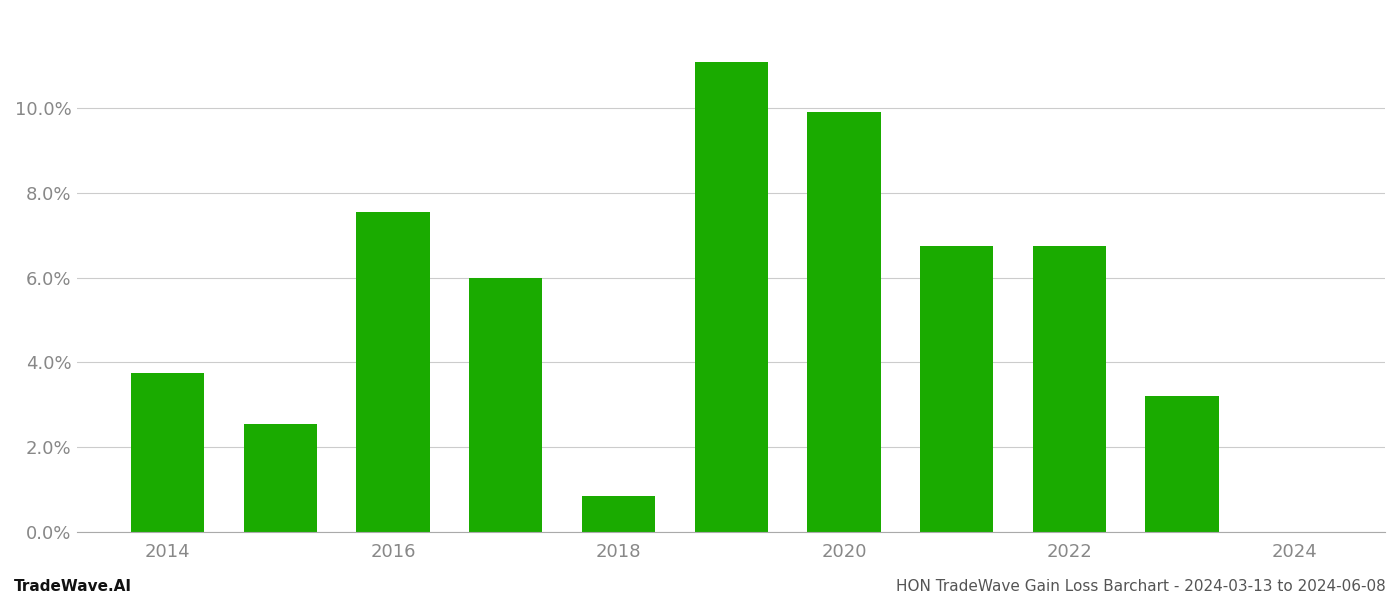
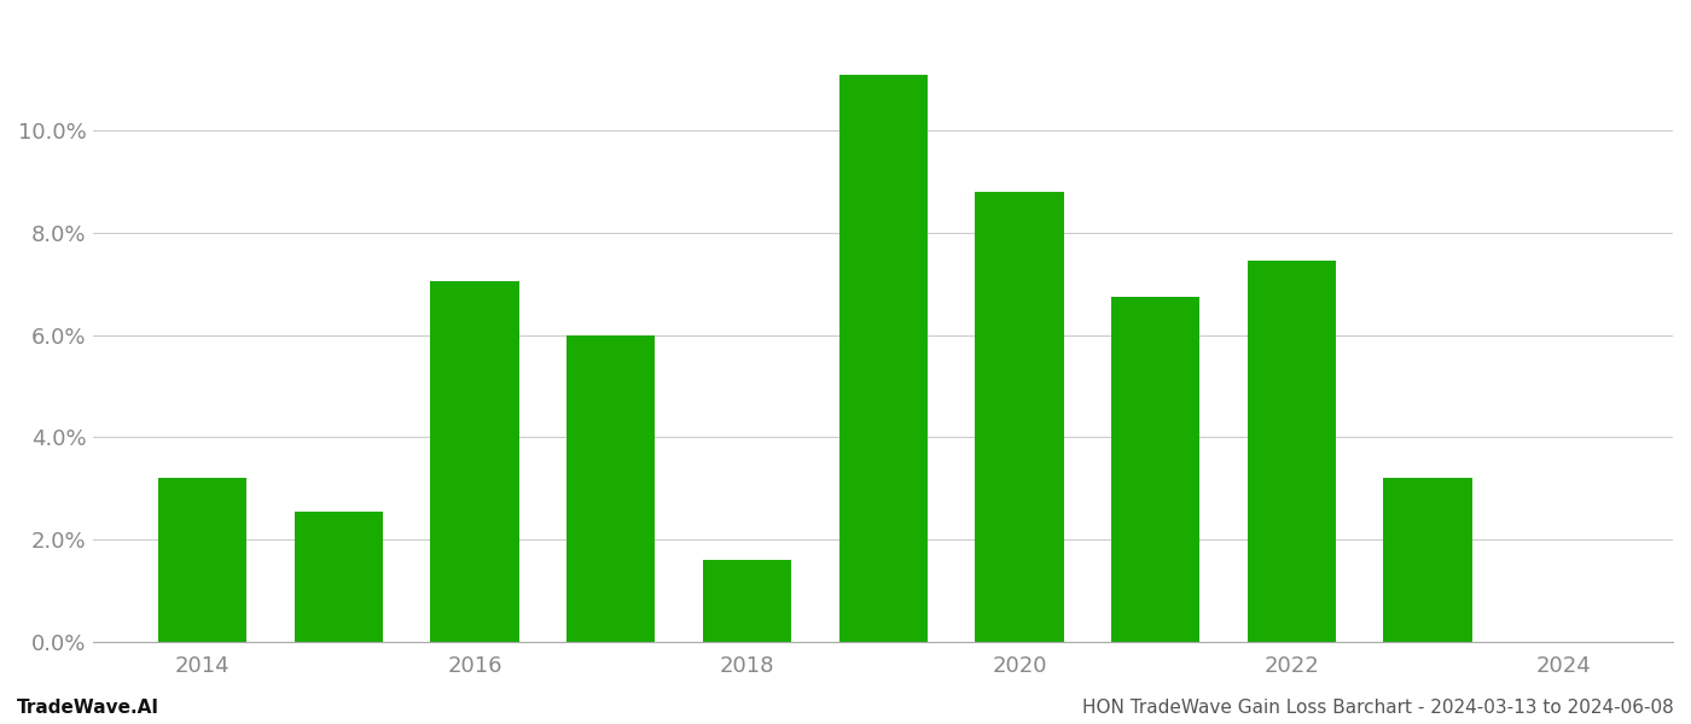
2014: 3.75% -> 3.20%
2016: 7.55% -> 7.05%
2018: 0.85% -> 1.60%
2020: 9.90% -> 8.80%
2022: 6.75% -> 7.45%
